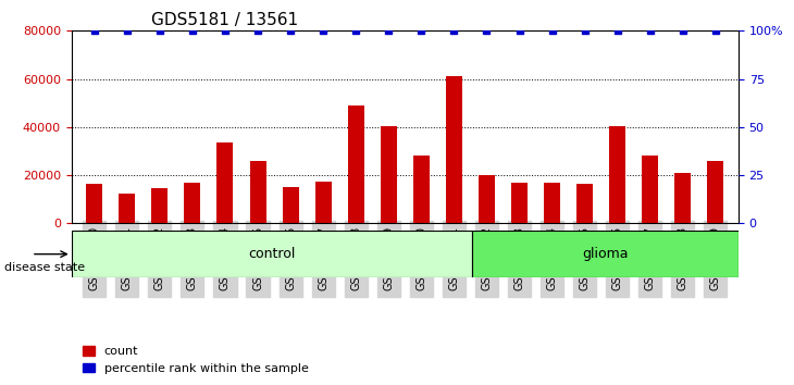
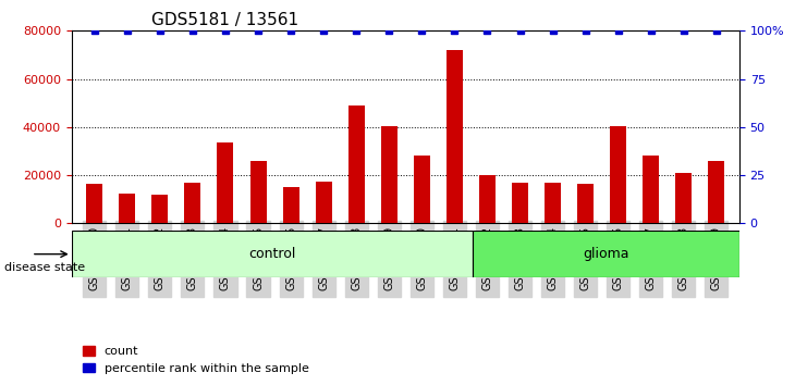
count/GSM769922: 14500 -> 12000
count/GSM769931: 61000 -> 72000
